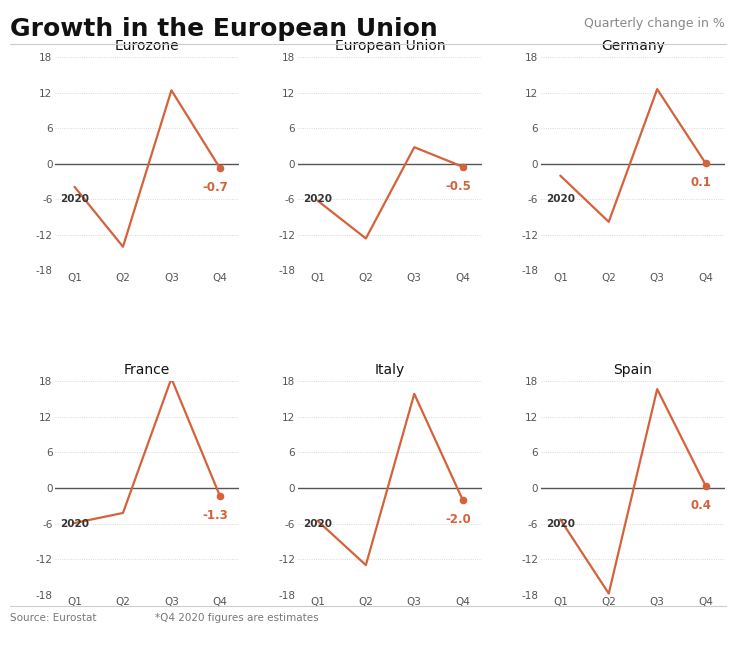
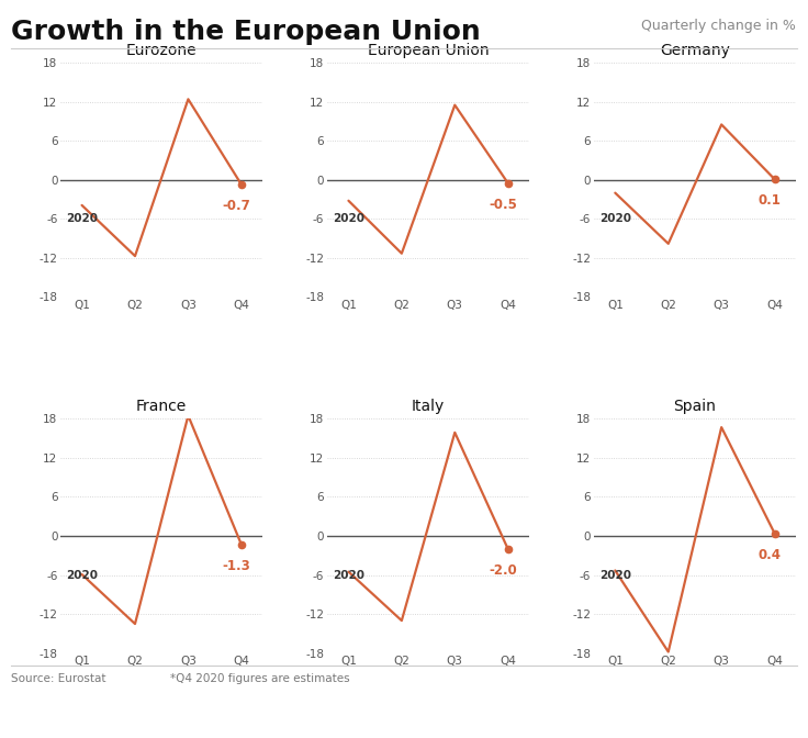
Eurozone/Q2: -14.0 -> -11.7
European Union/Q1: -6.2 -> -3.2
European Union/Q2: -12.6 -> -11.3
European Union/Q3: 2.8 -> 11.5
Germany/Q3: 12.6 -> 8.5
France/Q2: -4.2 -> -13.5
